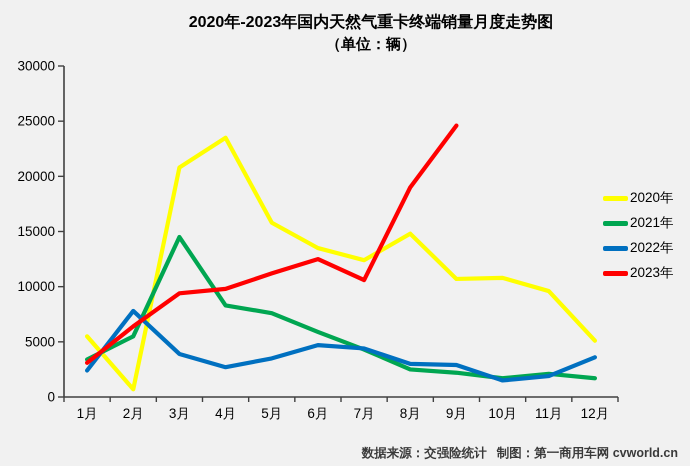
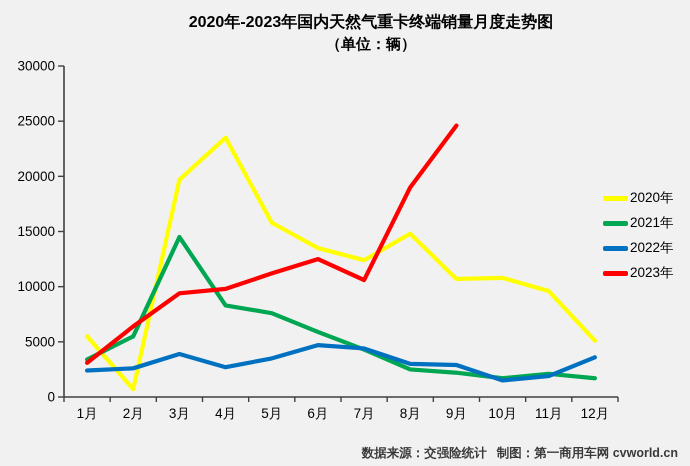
2022年/2月: 7800 -> 2600
2020年/3月: 20800 -> 19700
